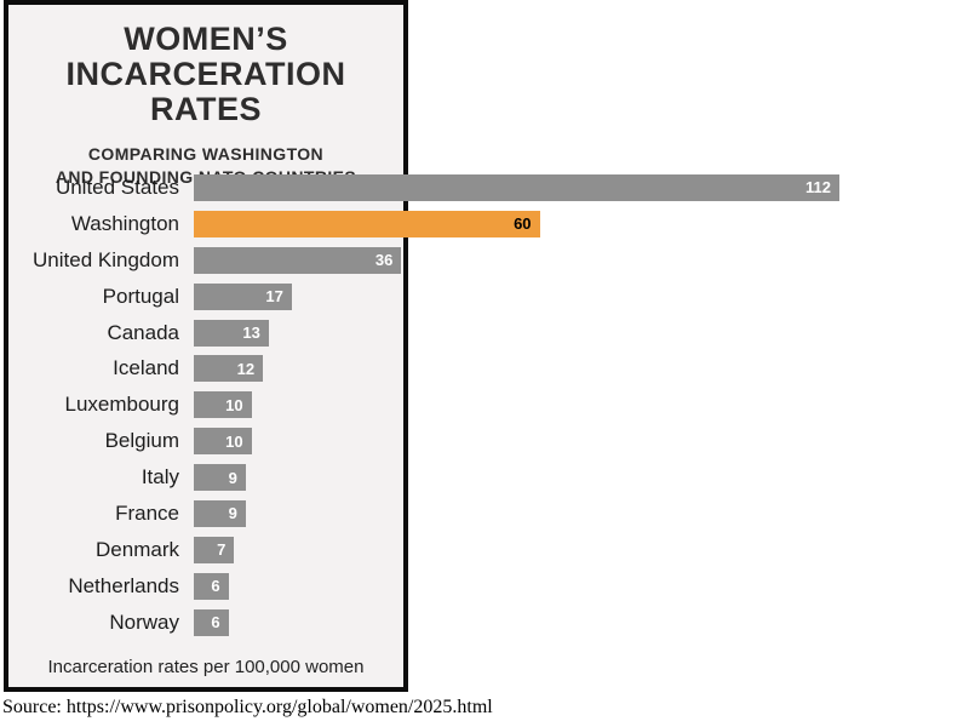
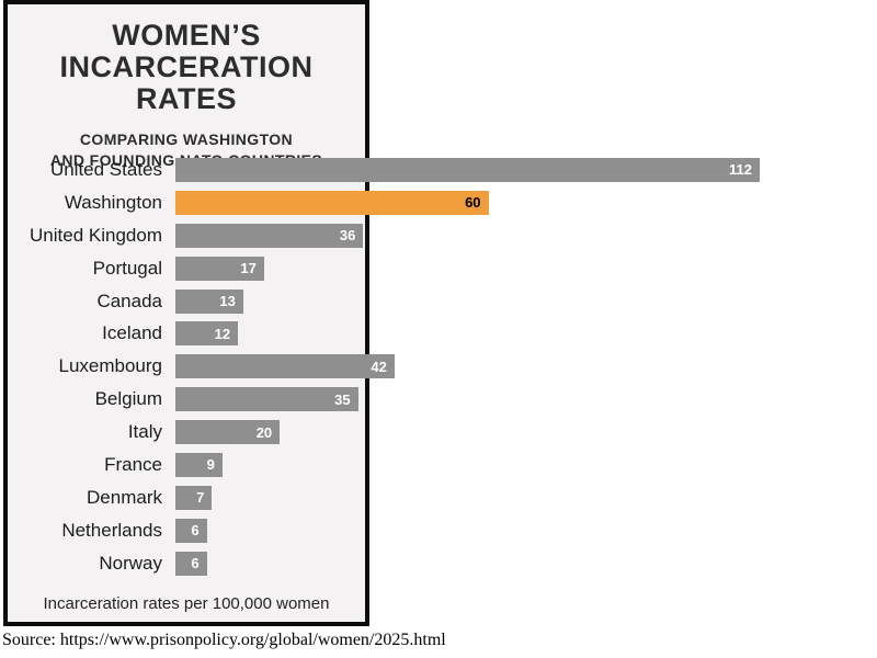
Luxembourg: 10 -> 42
Belgium: 10 -> 35
Italy: 9 -> 20
